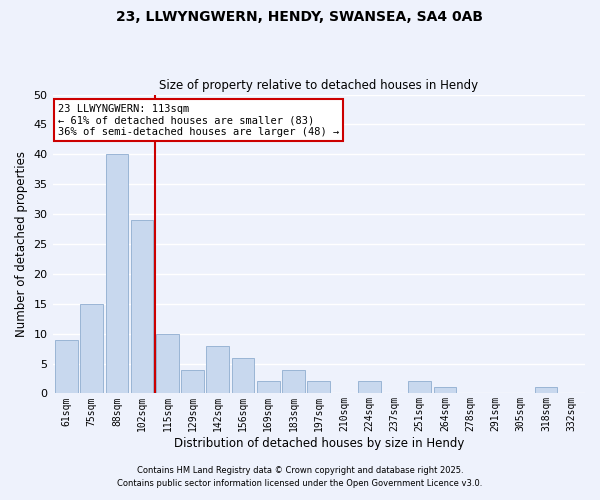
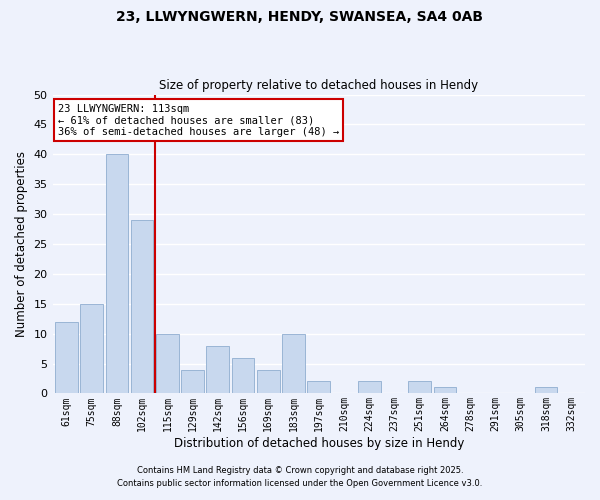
61sqm: 9 -> 12
169sqm: 2 -> 4
183sqm: 4 -> 10
